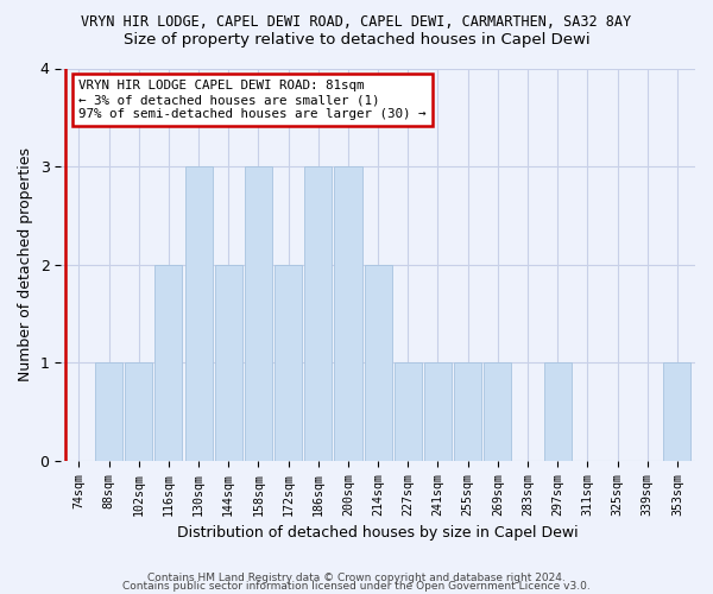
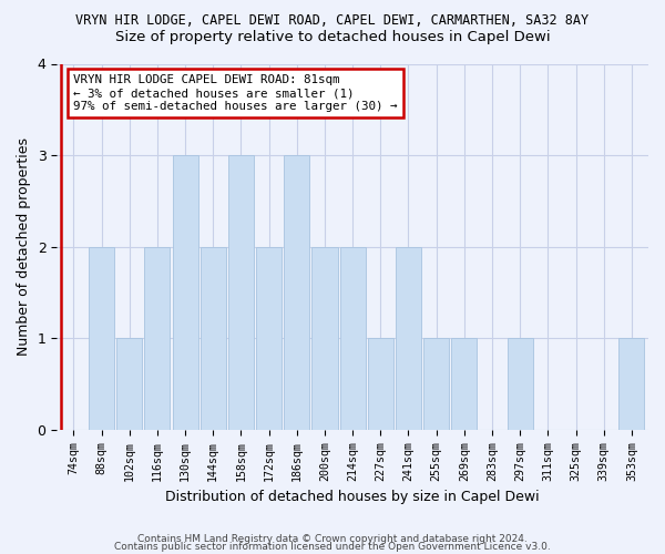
88sqm: 1 -> 2
200sqm: 3 -> 2
241sqm: 1 -> 2
